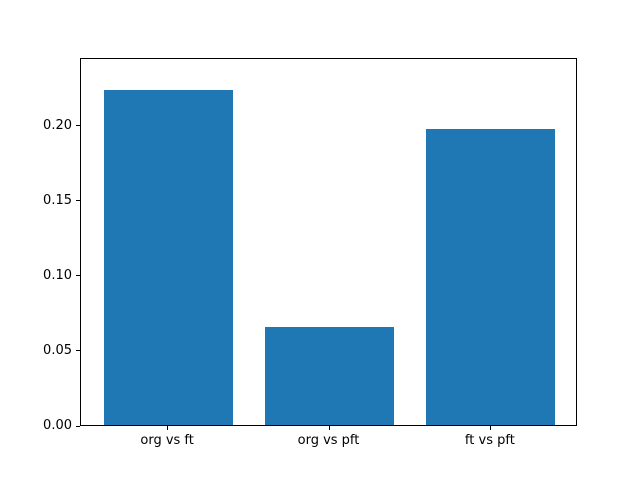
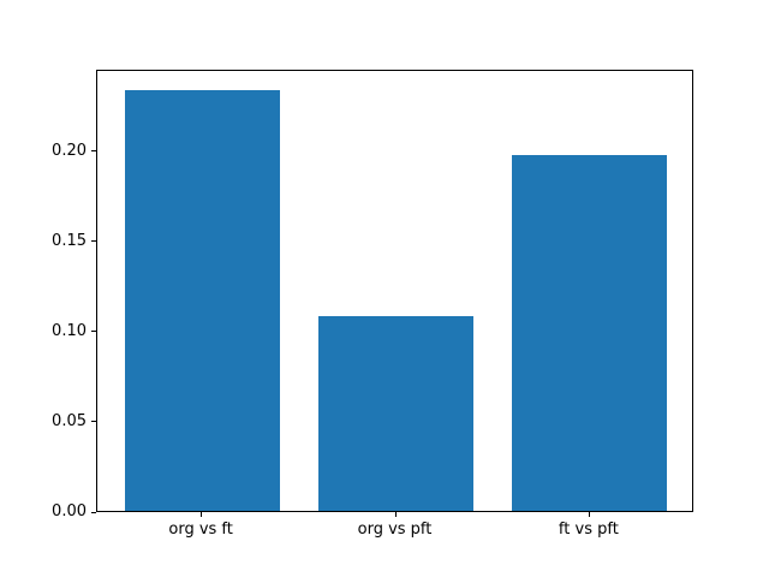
org vs ft: 0.223 -> 0.233
org vs pft: 0.065 -> 0.108
